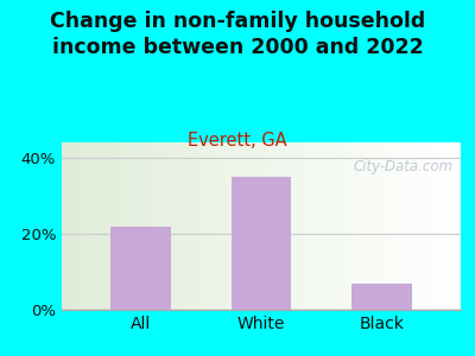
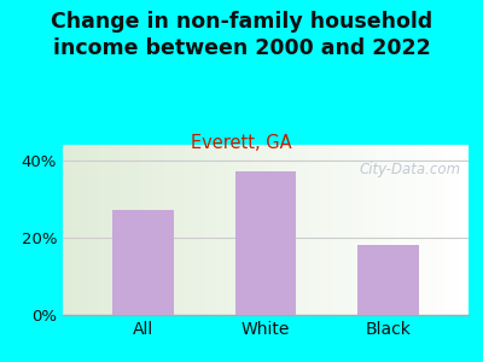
All: 22% -> 27%
White: 35% -> 37%
Black: 7% -> 18%
